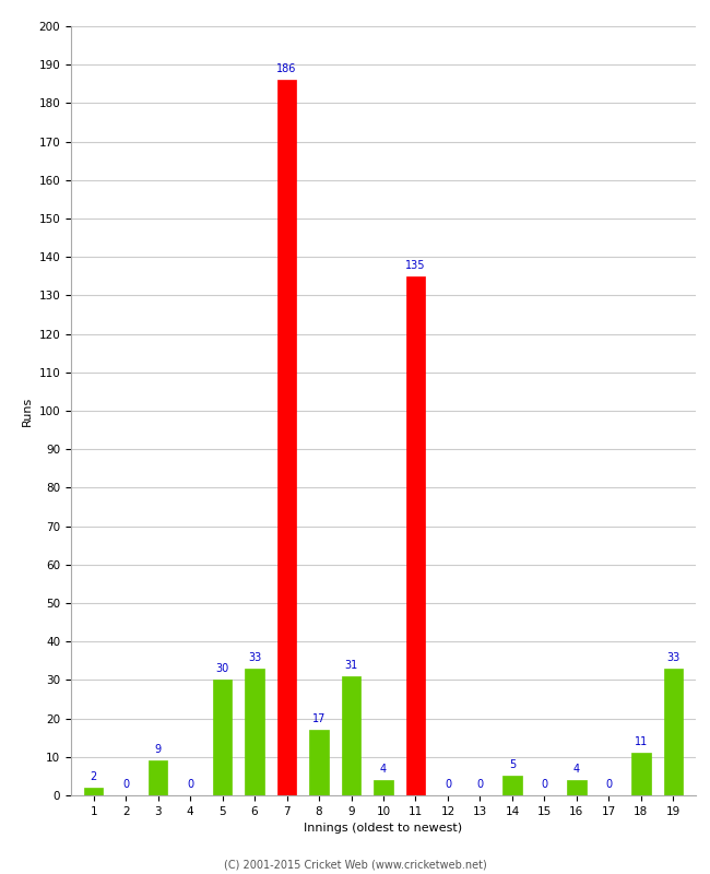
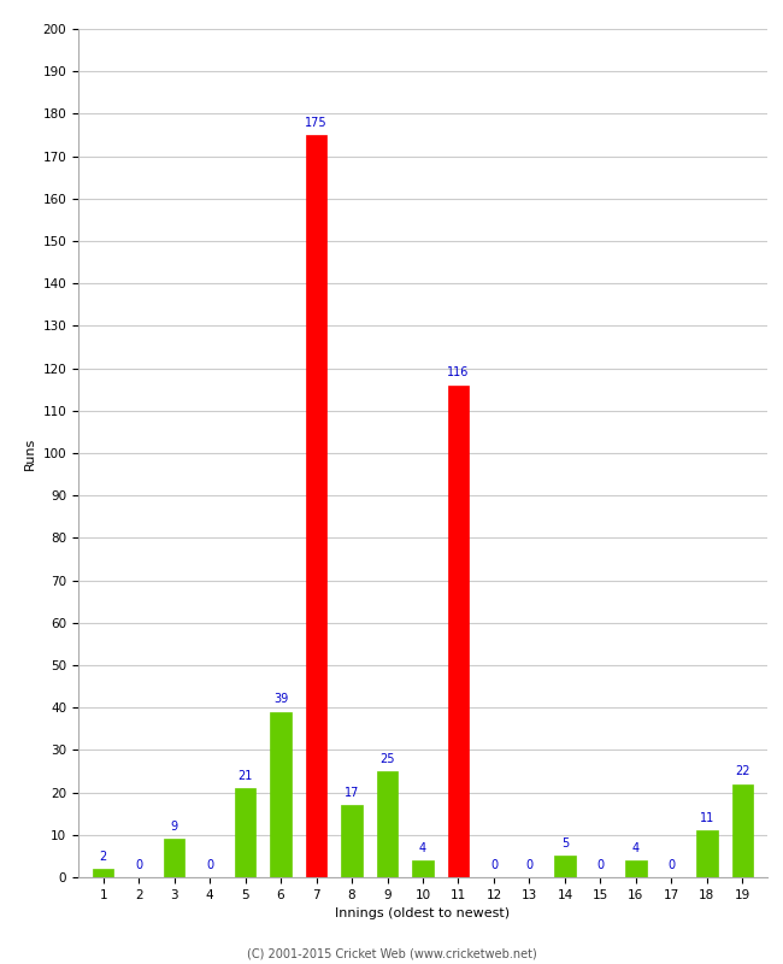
5: 30 -> 21
6: 33 -> 39
7: 186 -> 175
9: 31 -> 25
11: 135 -> 116
19: 33 -> 22
